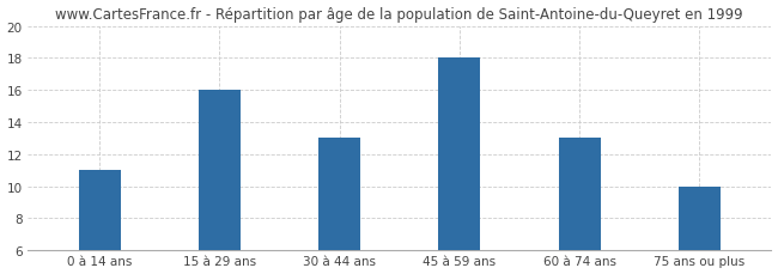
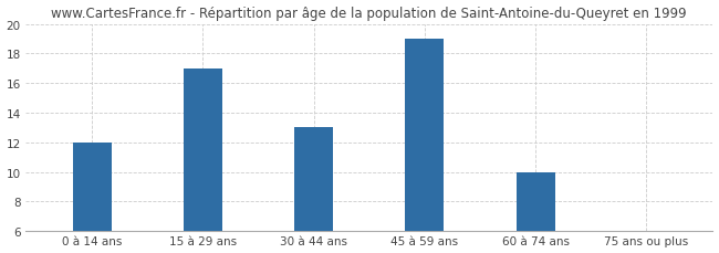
0 à 14 ans: 11 -> 12
15 à 29 ans: 16 -> 17
45 à 59 ans: 18 -> 19
60 à 74 ans: 13 -> 10
75 ans ou plus: 10 -> 6
